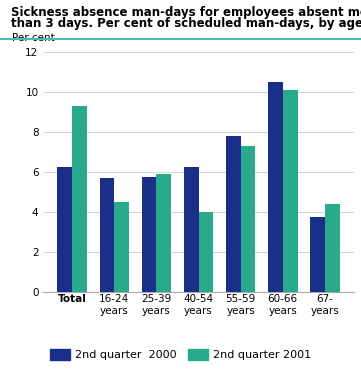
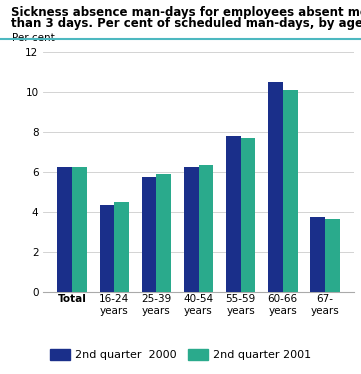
2nd quarter 2001/Total: 9.3 -> 6.2
2nd quarter 2000/16-24 years: 5.7 -> 4.3
2nd quarter 2001/40-54 years: 4.0 -> 6.3
2nd quarter 2001/55-59 years: 7.3 -> 7.7
2nd quarter 2001/67- years: 4.4 -> 3.6
